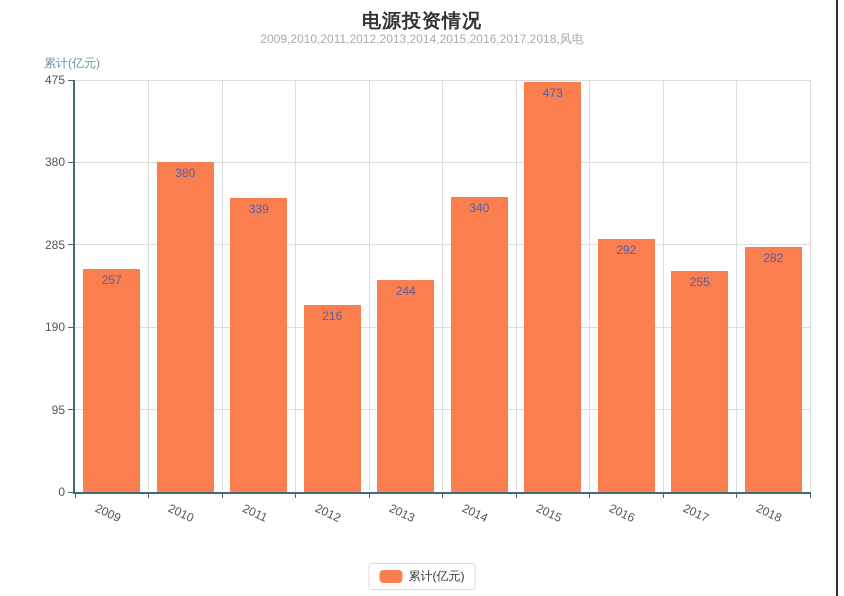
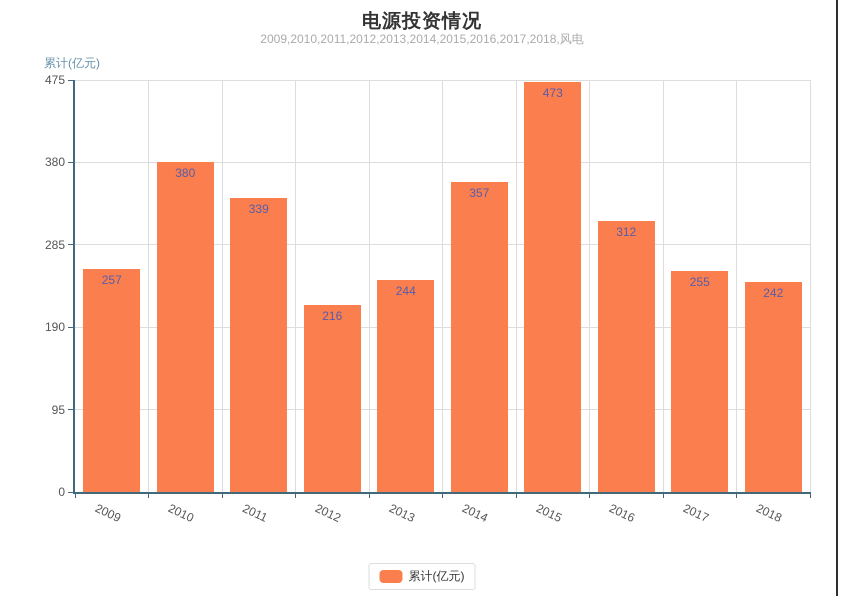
2014: 340 -> 357
2016: 292 -> 312
2018: 282 -> 242
